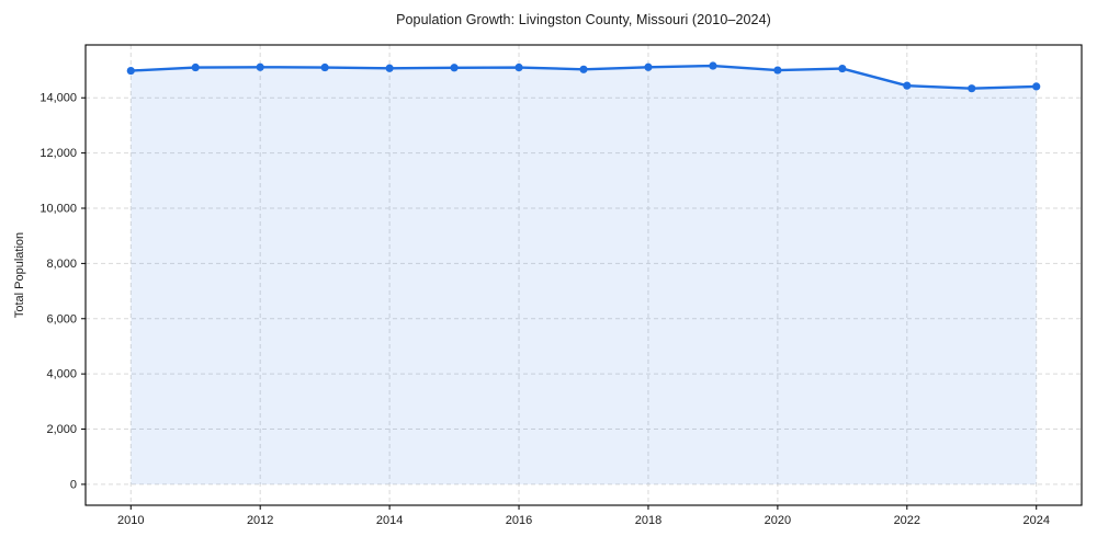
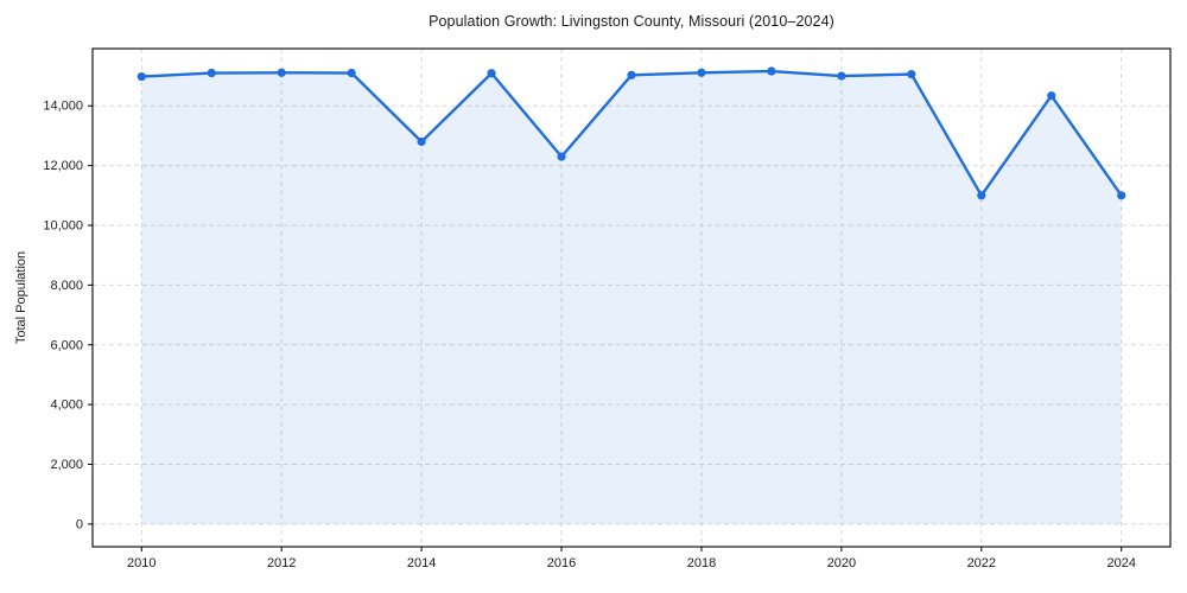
2014: 15100 -> 12800
2016: 15100 -> 12300
2022: 14400 -> 11000
2024: 14400 -> 11000
